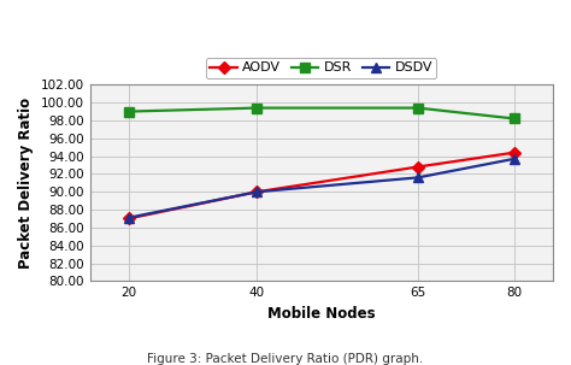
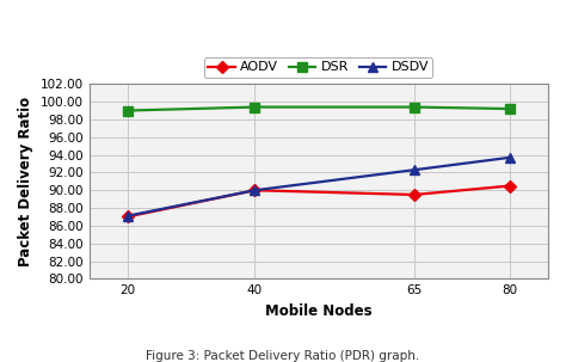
AODV/65: 92.8 -> 89.5
DSDV/65: 91.6 -> 92.3
AODV/80: 94.4 -> 90.5
DSR/80: 98.2 -> 99.2
